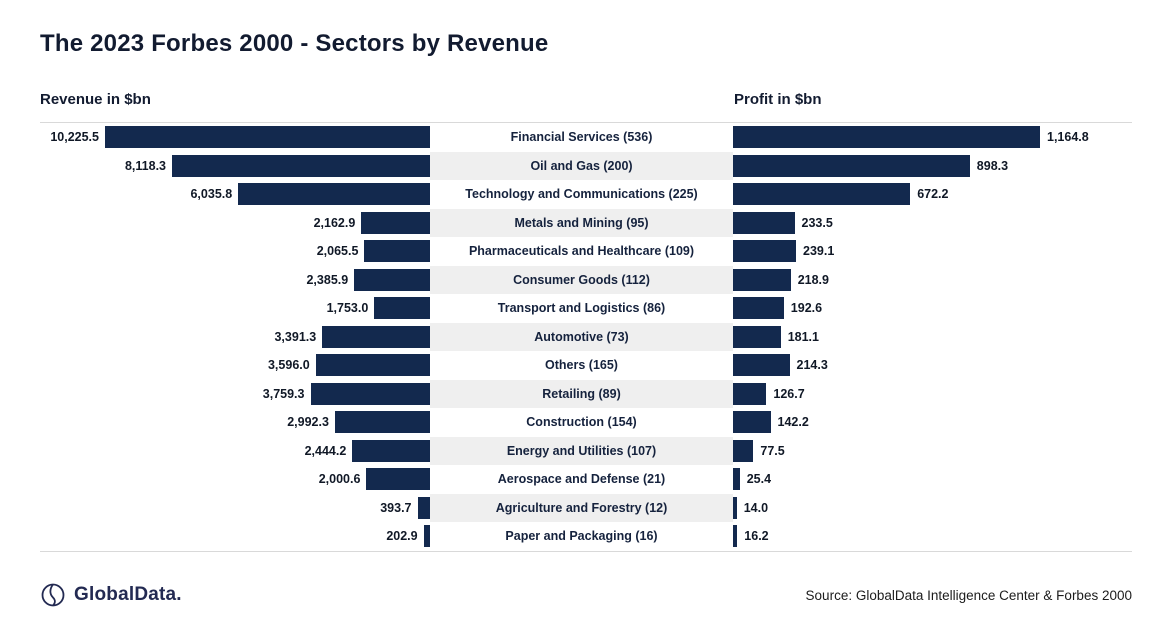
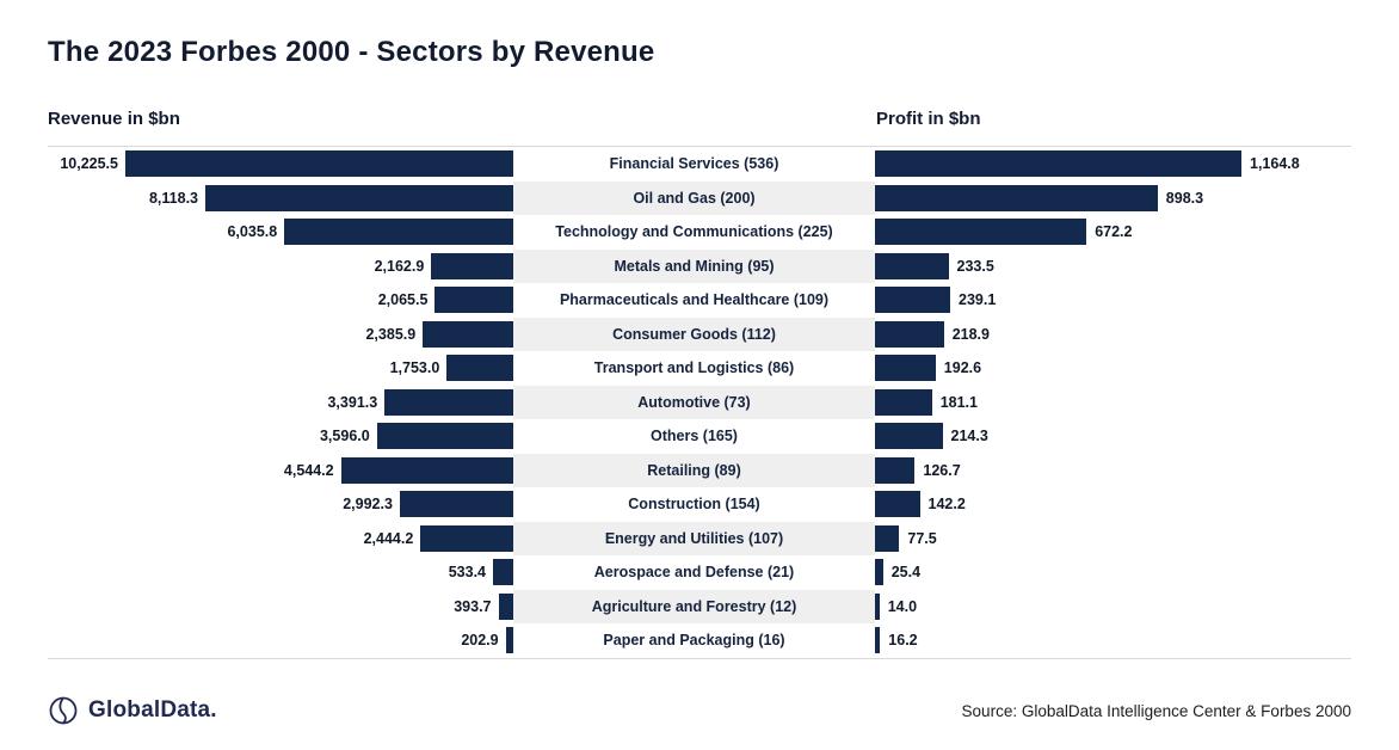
Revenue in $bn/Retailing (89): 3,759.3 -> 4,544.2
Revenue in $bn/Aerospace and Defense (21): 2,000.6 -> 533.4
